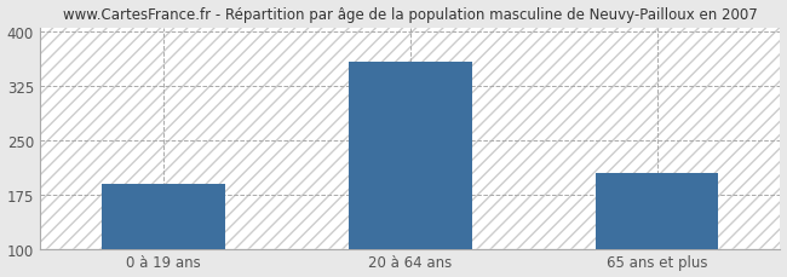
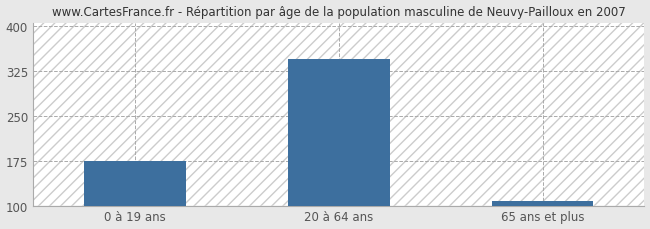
0 à 19 ans: 190 -> 175
20 à 64 ans: 358 -> 345
65 ans et plus: 204 -> 107
